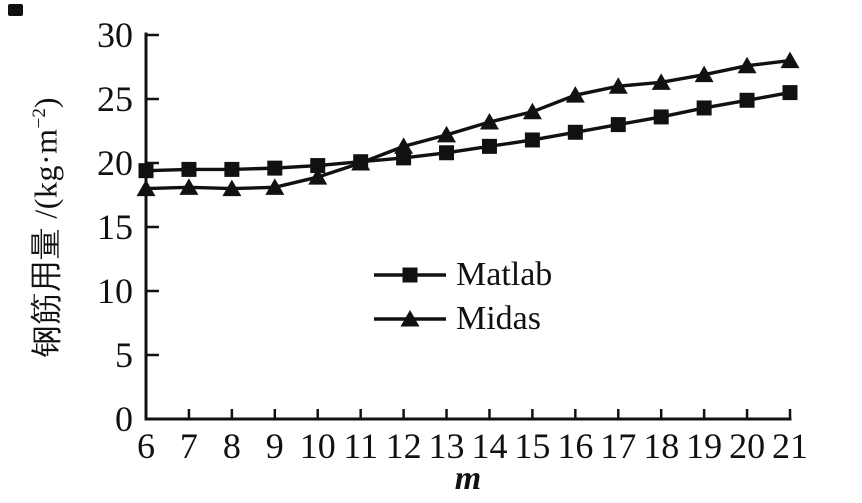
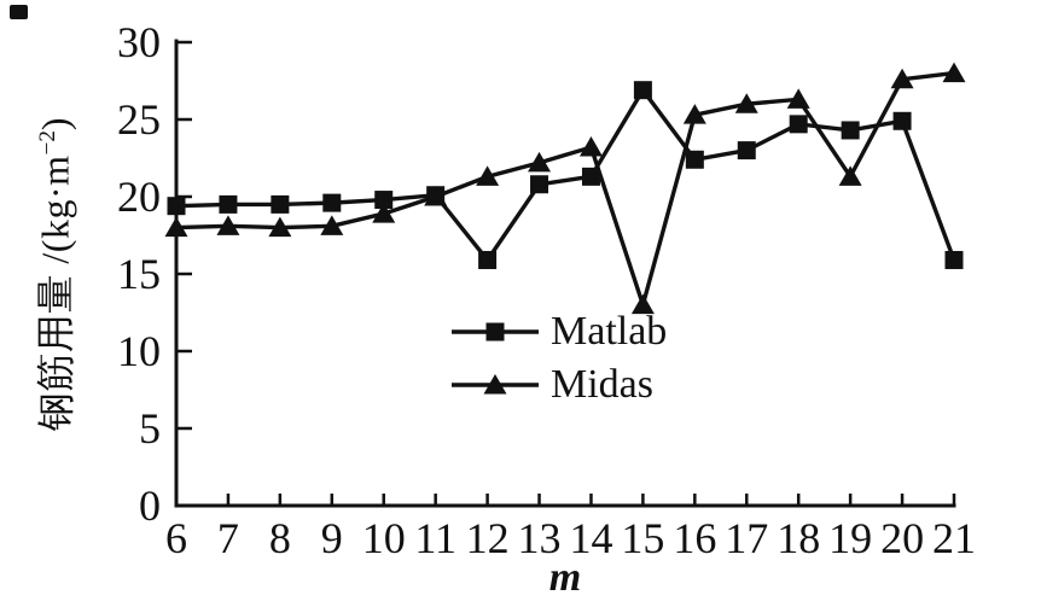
Matlab/12: 20.4 -> 15.9
Matlab/15: 21.8 -> 26.9
Midas/15: 24.0 -> 13.0
Matlab/18: 23.6 -> 24.7
Midas/19: 26.9 -> 21.3
Matlab/21: 25.5 -> 15.9
